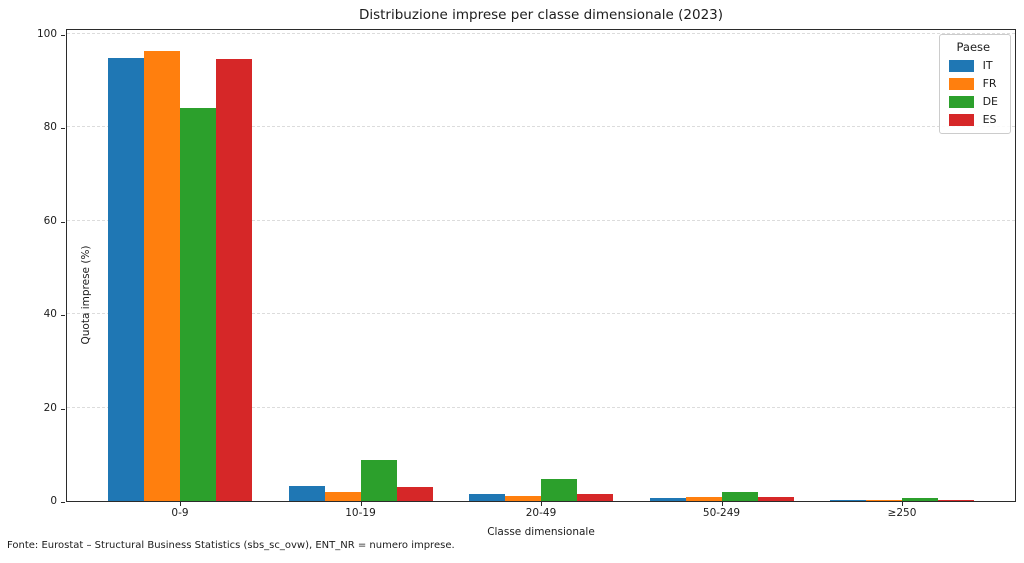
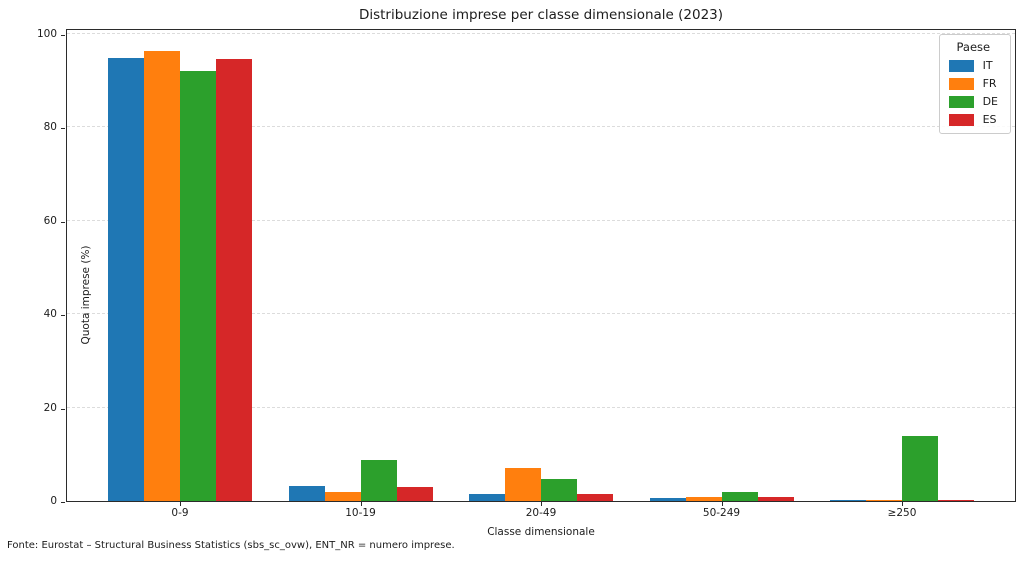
DE/0-9: 84 -> 92
FR/20-49: 1 -> 7
DE/≥250: 1 -> 14
